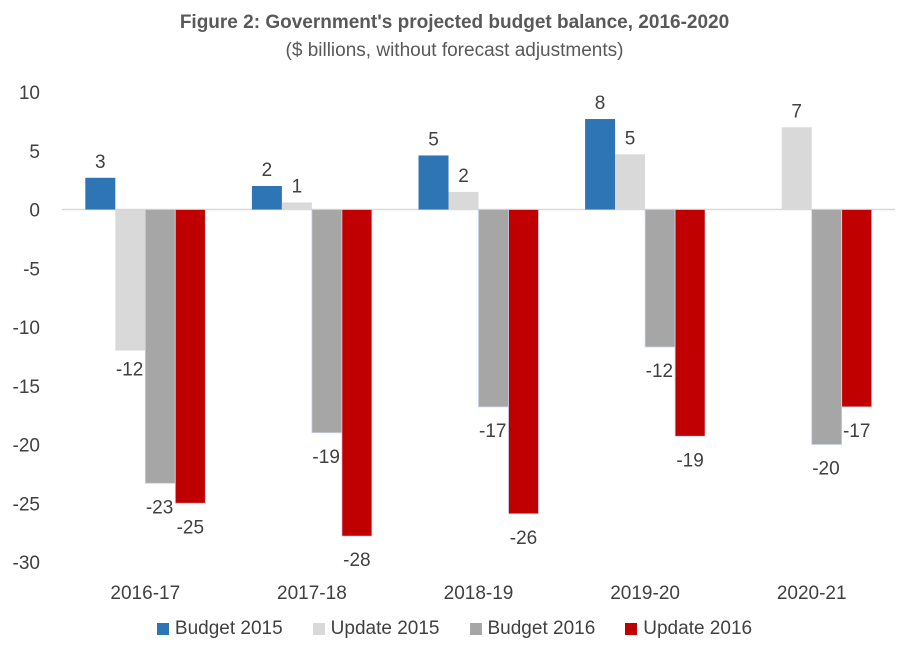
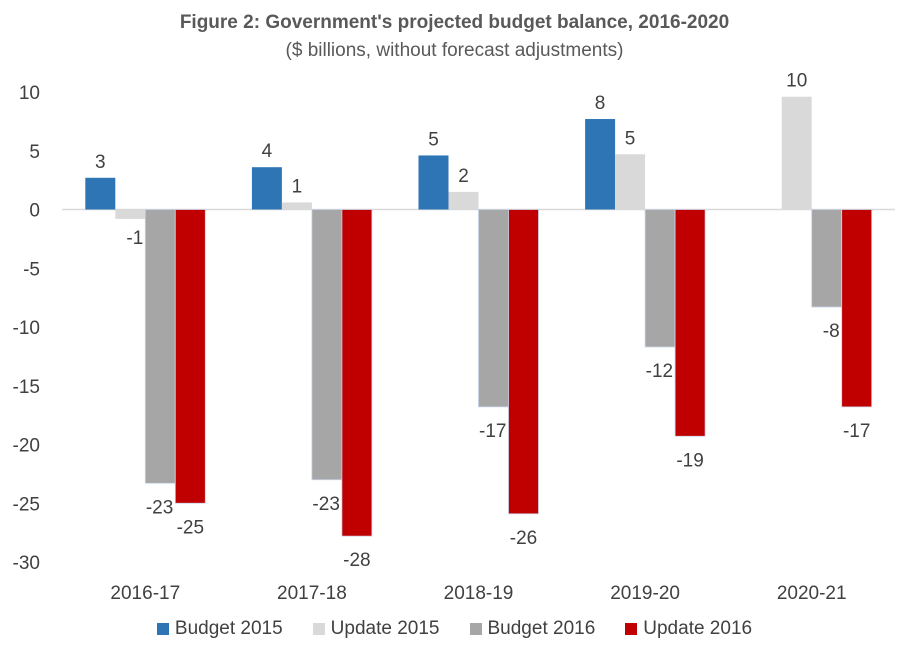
Update 2015/2016-17: -12 -> -1
Budget 2015/2017-18: 2 -> 4
Budget 2016/2017-18: -19 -> -23
Update 2015/2020-21: 7 -> 10
Budget 2016/2020-21: -20 -> -8
